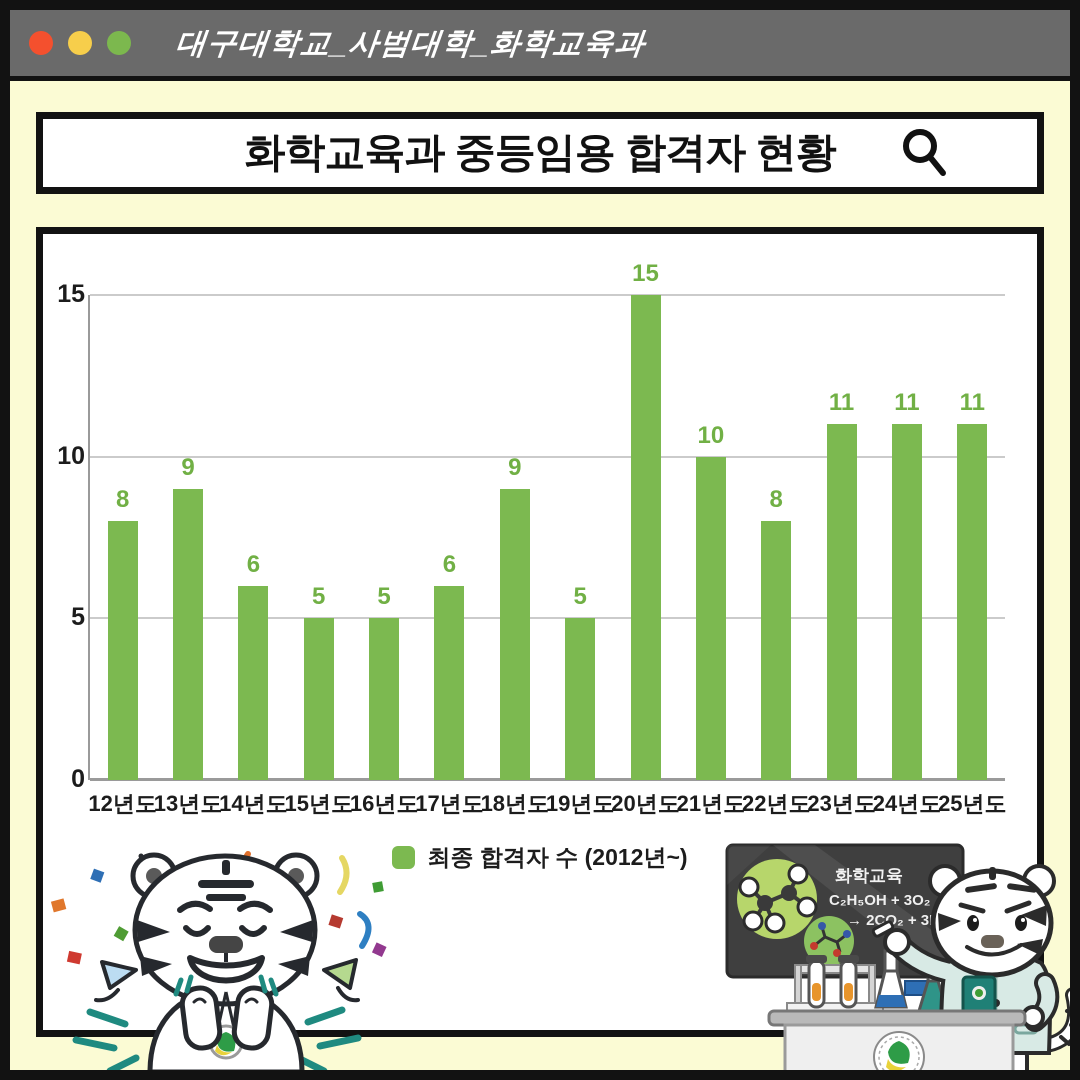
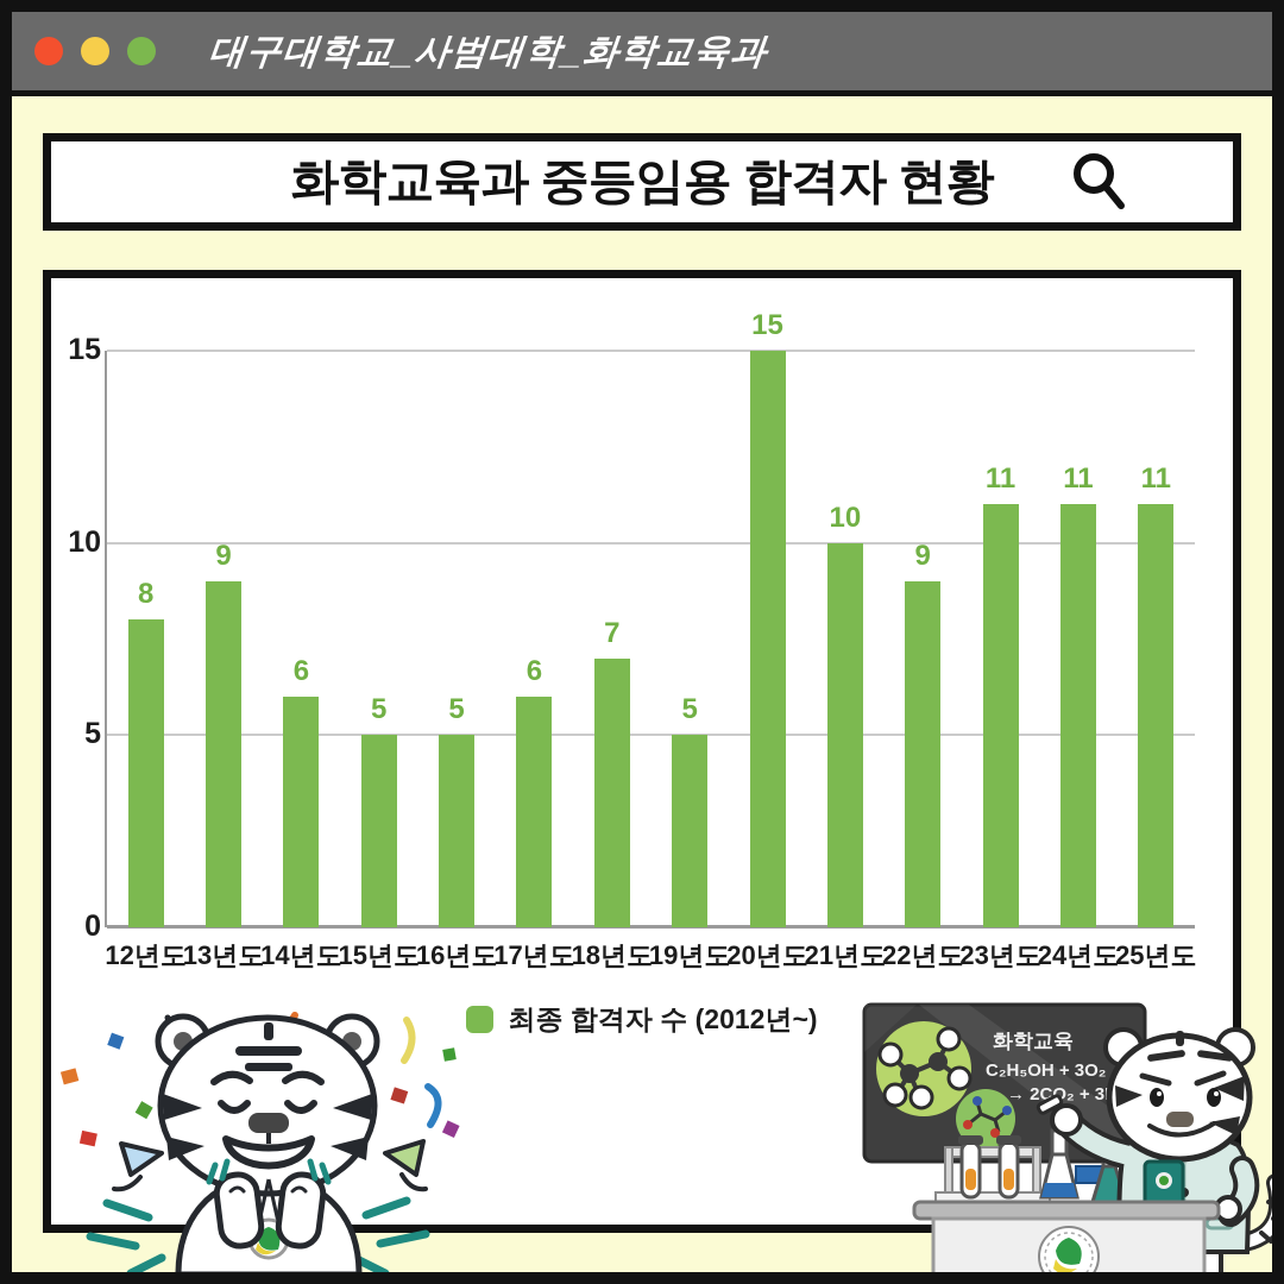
18년도: 9 -> 7
22년도: 8 -> 9
